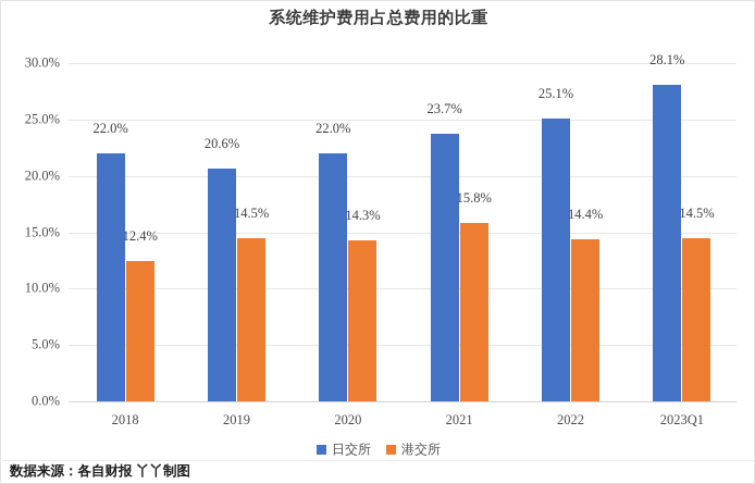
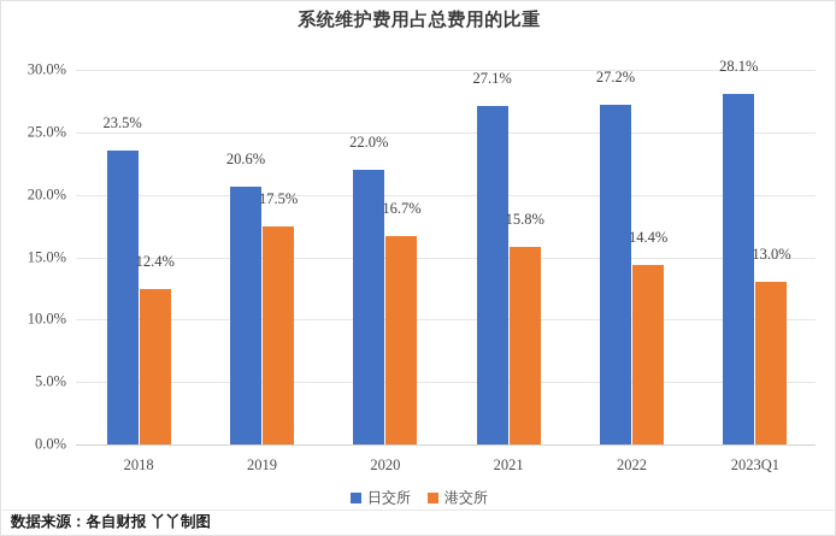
日交所/2018: 22.0% -> 23.5%
港交所/2019: 14.5% -> 17.5%
港交所/2020: 14.3% -> 16.7%
日交所/2021: 23.7% -> 27.1%
日交所/2022: 25.1% -> 27.2%
港交所/2023Q1: 14.5% -> 13.0%
